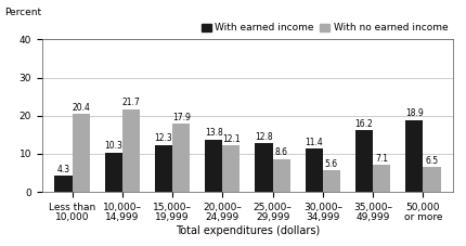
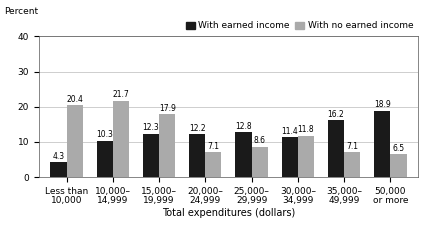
With earned income/20,000– 24,999: 13.8 -> 12.2
With no earned income/20,000– 24,999: 12.1 -> 7.1
With no earned income/30,000– 34,999: 5.6 -> 11.8
